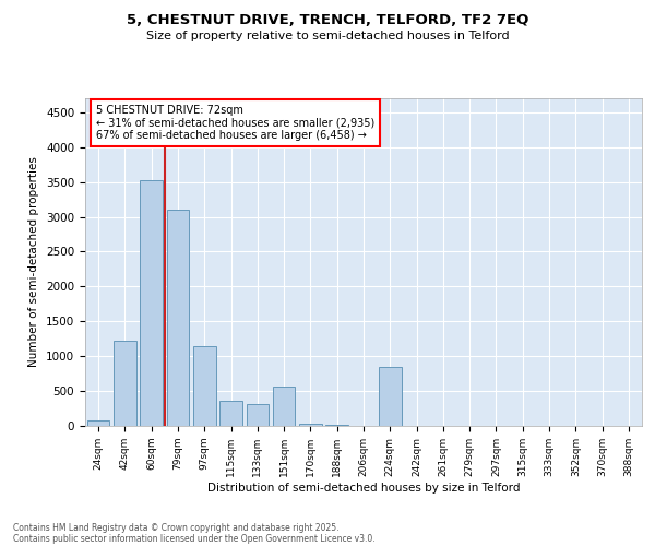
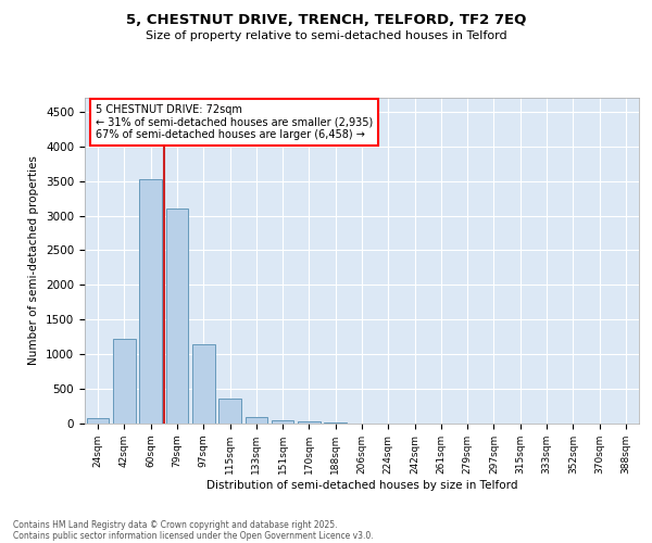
133sqm: 320 -> 100
151sqm: 560 -> 50
224sqm: 840 -> 0
